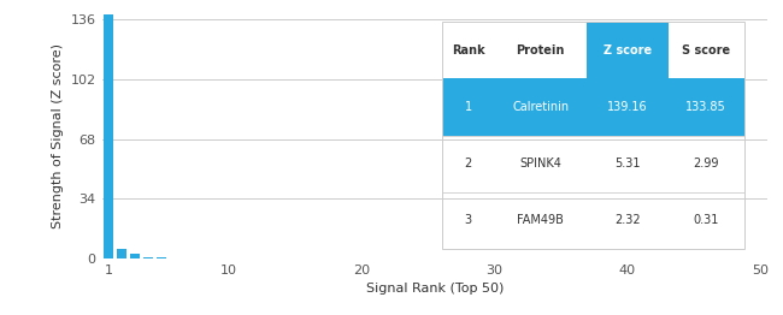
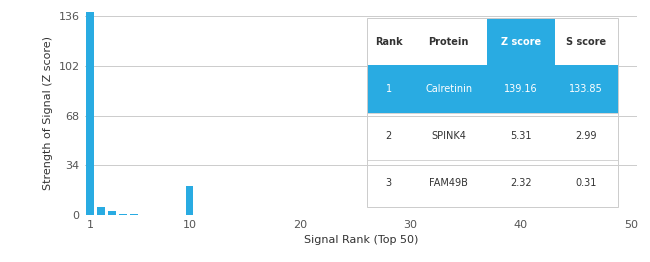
10: 0 -> 20
